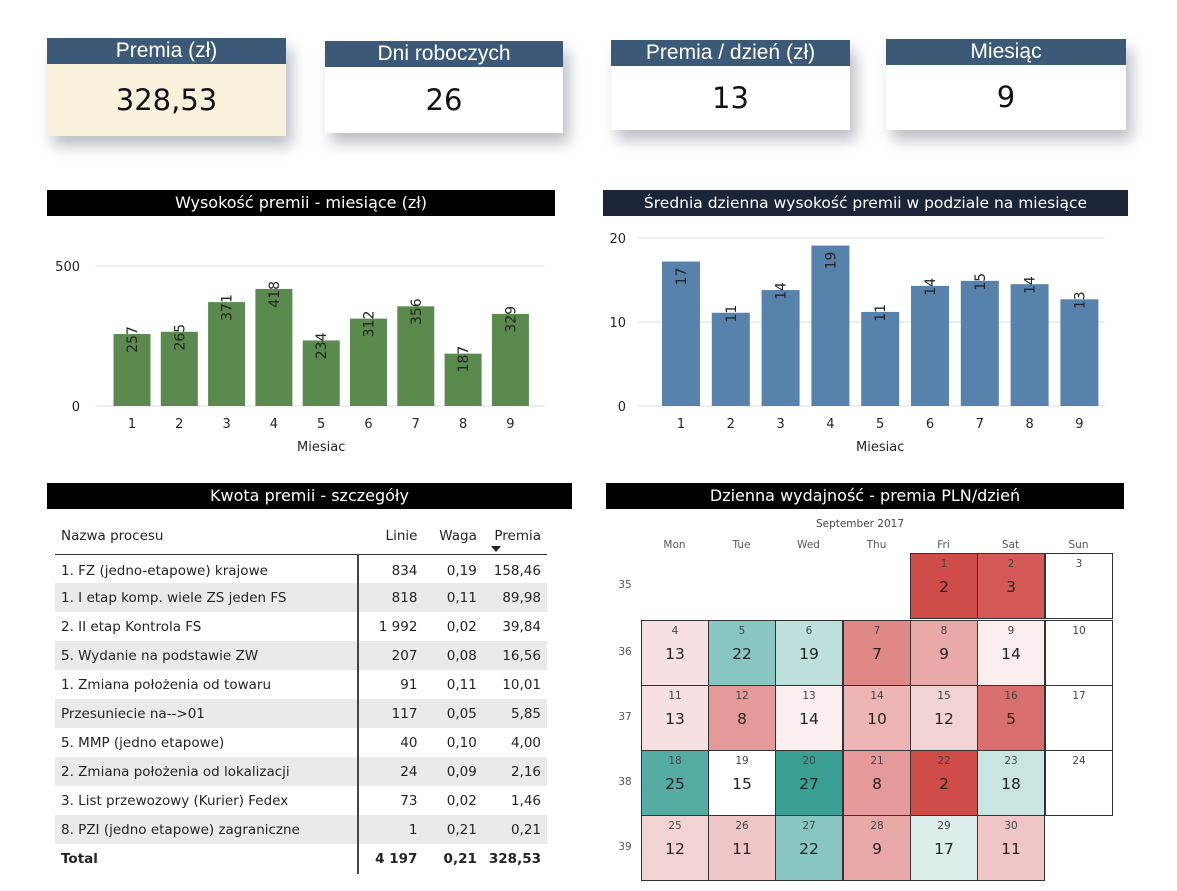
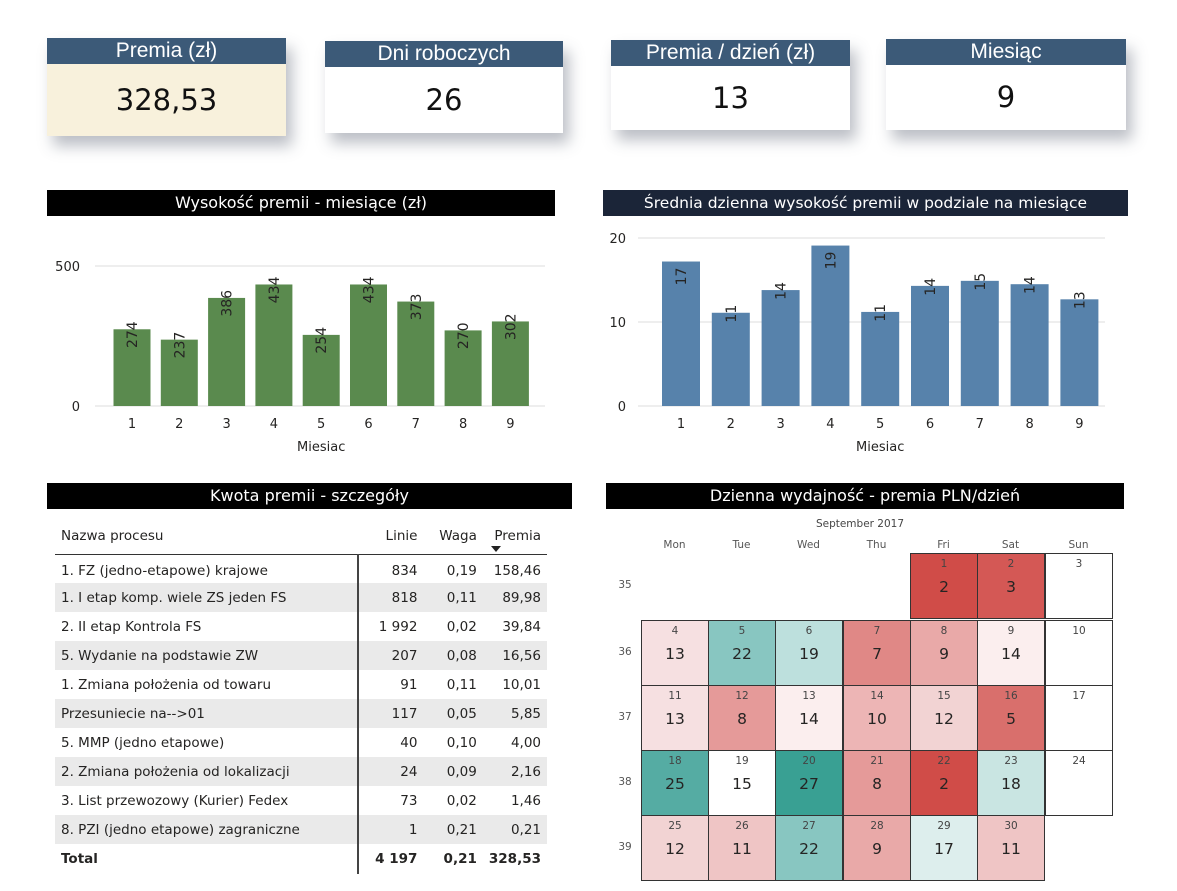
Wysokość premii - miesiące (zł)/1: 257 -> 274
Wysokość premii - miesiące (zł)/2: 265 -> 237
Wysokość premii - miesiące (zł)/3: 371 -> 386
Wysokość premii - miesiące (zł)/4: 418 -> 434
Wysokość premii - miesiące (zł)/5: 234 -> 254
Wysokość premii - miesiące (zł)/6: 312 -> 434
Wysokość premii - miesiące (zł)/7: 356 -> 373
Wysokość premii - miesiące (zł)/8: 187 -> 270
Wysokość premii - miesiące (zł)/9: 329 -> 302
